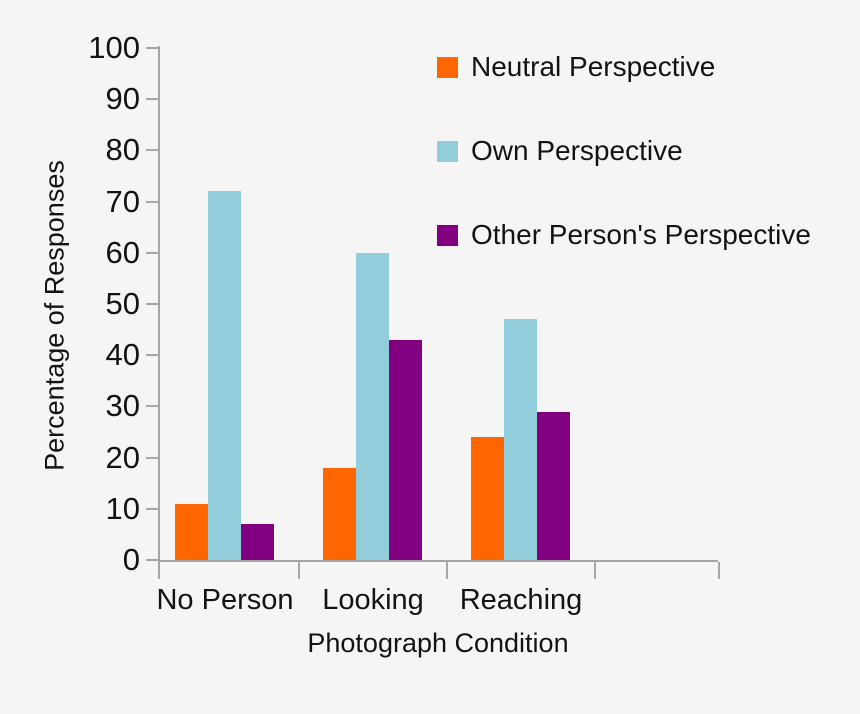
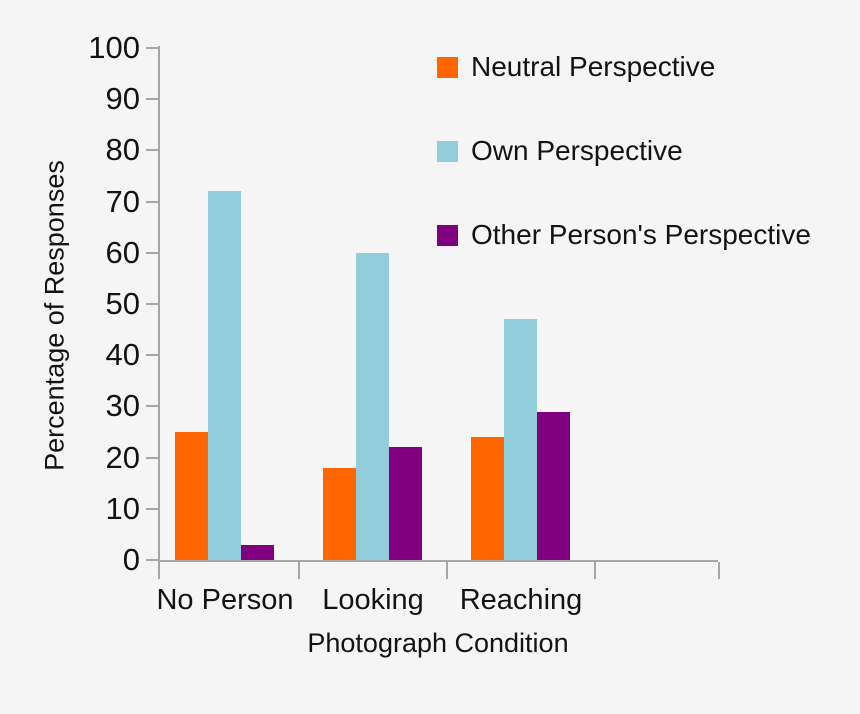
Neutral Perspective/No Person: 11 -> 25
Other Person's Perspective/No Person: 7 -> 3
Other Person's Perspective/Looking: 43 -> 22
